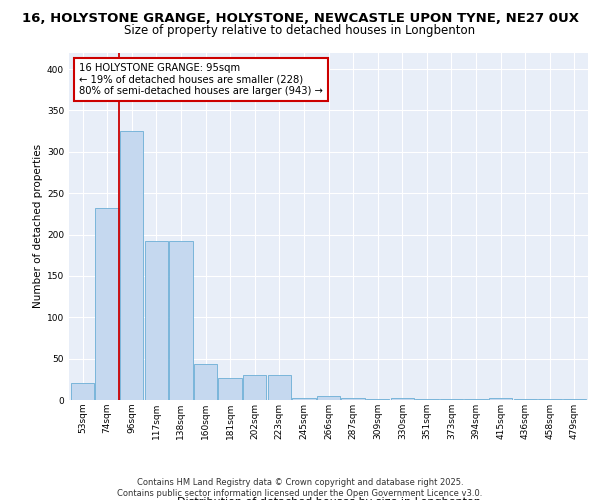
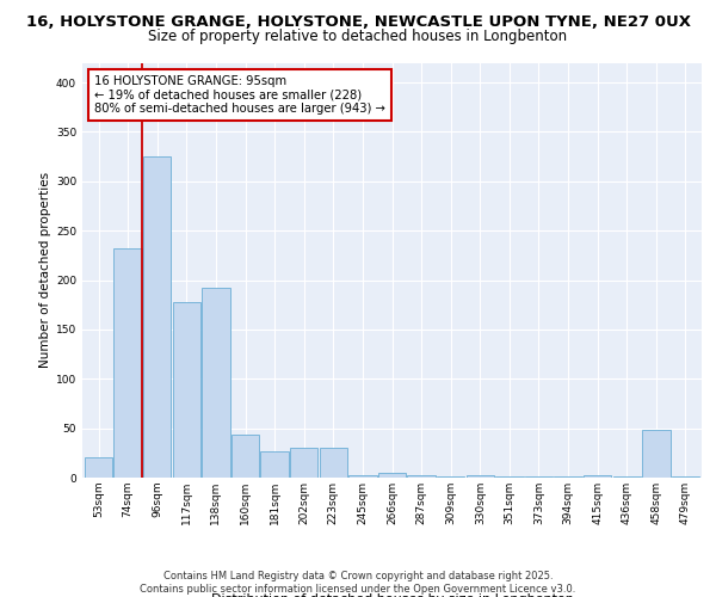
117sqm: 192 -> 178
458sqm: 1 -> 48
